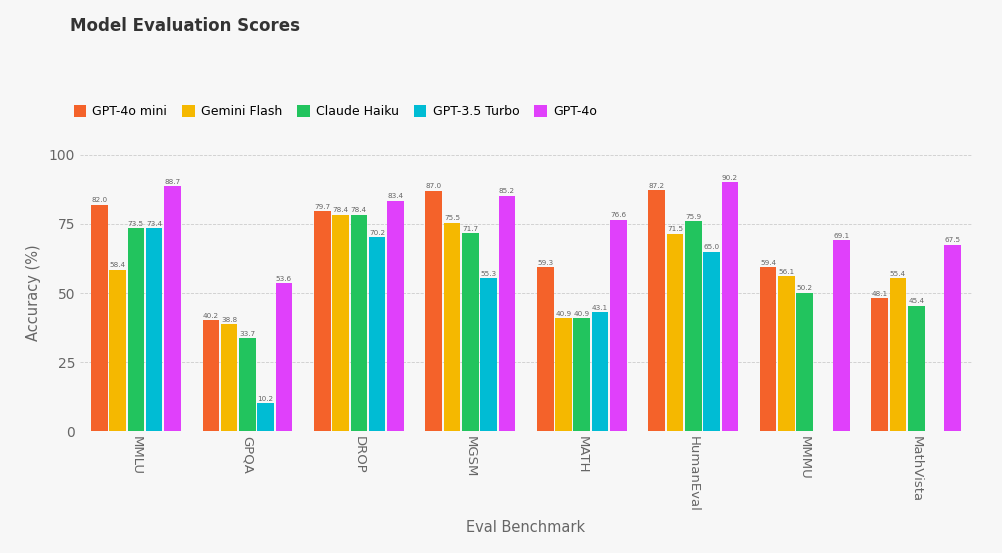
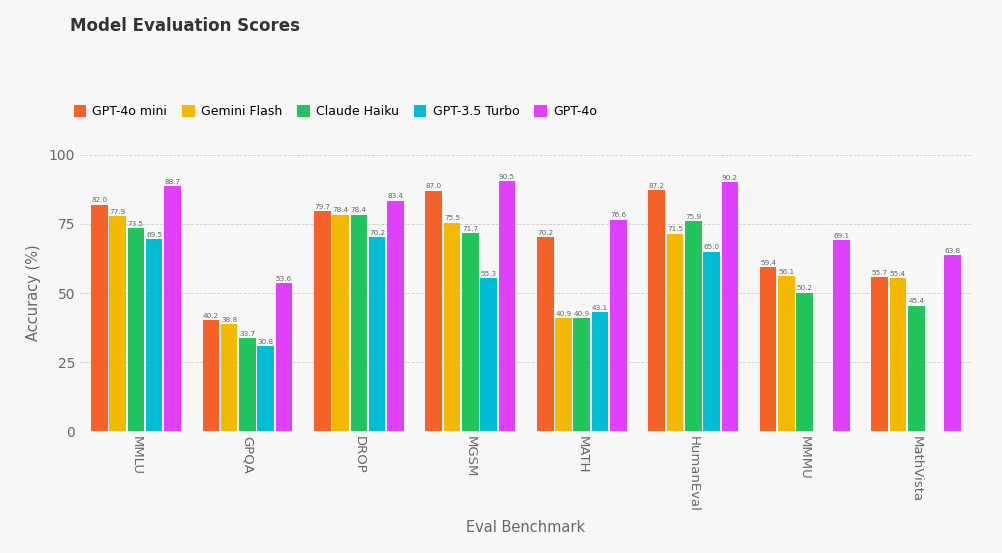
Gemini Flash/MMLU: 58.4 -> 77.9
GPT-3.5 Turbo/MMLU: 73.4 -> 69.5
GPT-3.5 Turbo/GPQA: 10.2 -> 30.8
GPT-4o/MGSM: 85.2 -> 90.5
GPT-4o mini/MATH: 59.3 -> 70.2
GPT-4o mini/MathVista: 48.1 -> 55.7
GPT-4o/MathVista: 67.5 -> 63.8
